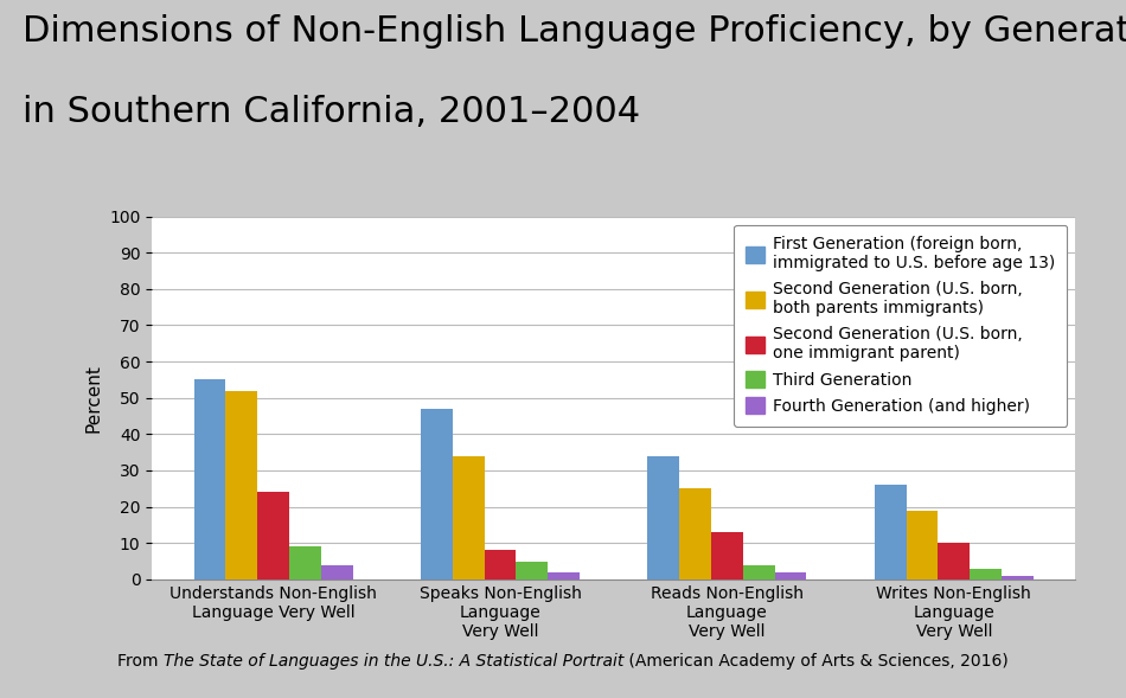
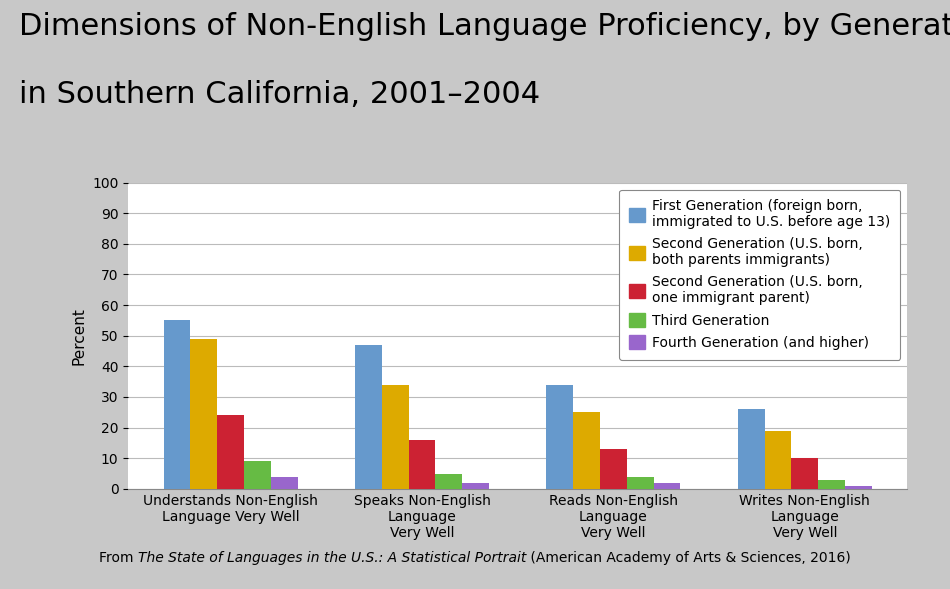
Second Generation (U.S. born, both parents immigrants)/Understands Non-English Language Very Well: 52 -> 49
Second Generation (U.S. born, one immigrant parent)/Speaks Non-English Language Very Well: 8 -> 16
